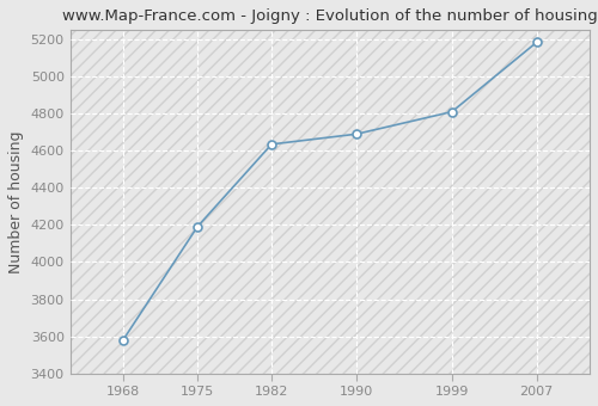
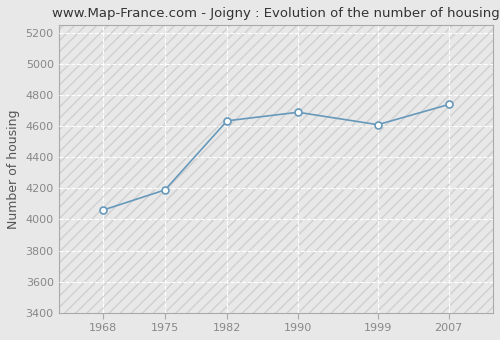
1968: 3580 -> 4060
1999: 4810 -> 4610
2007: 5180 -> 4740
